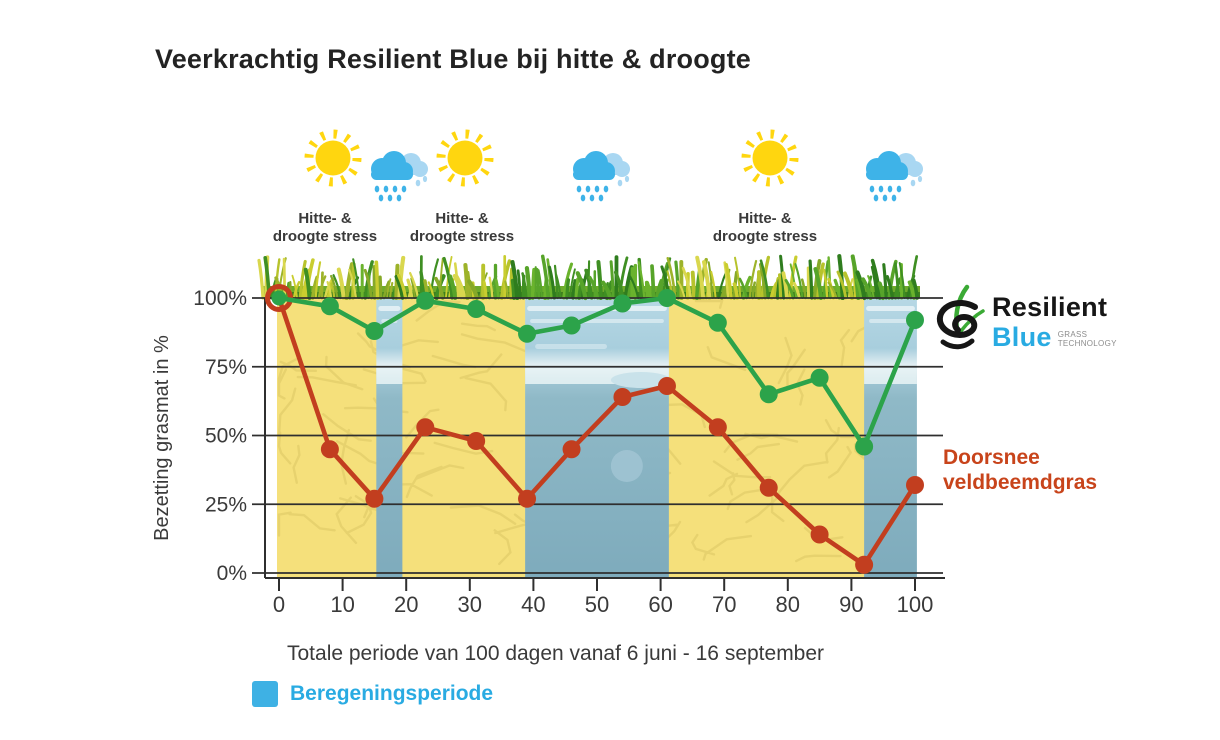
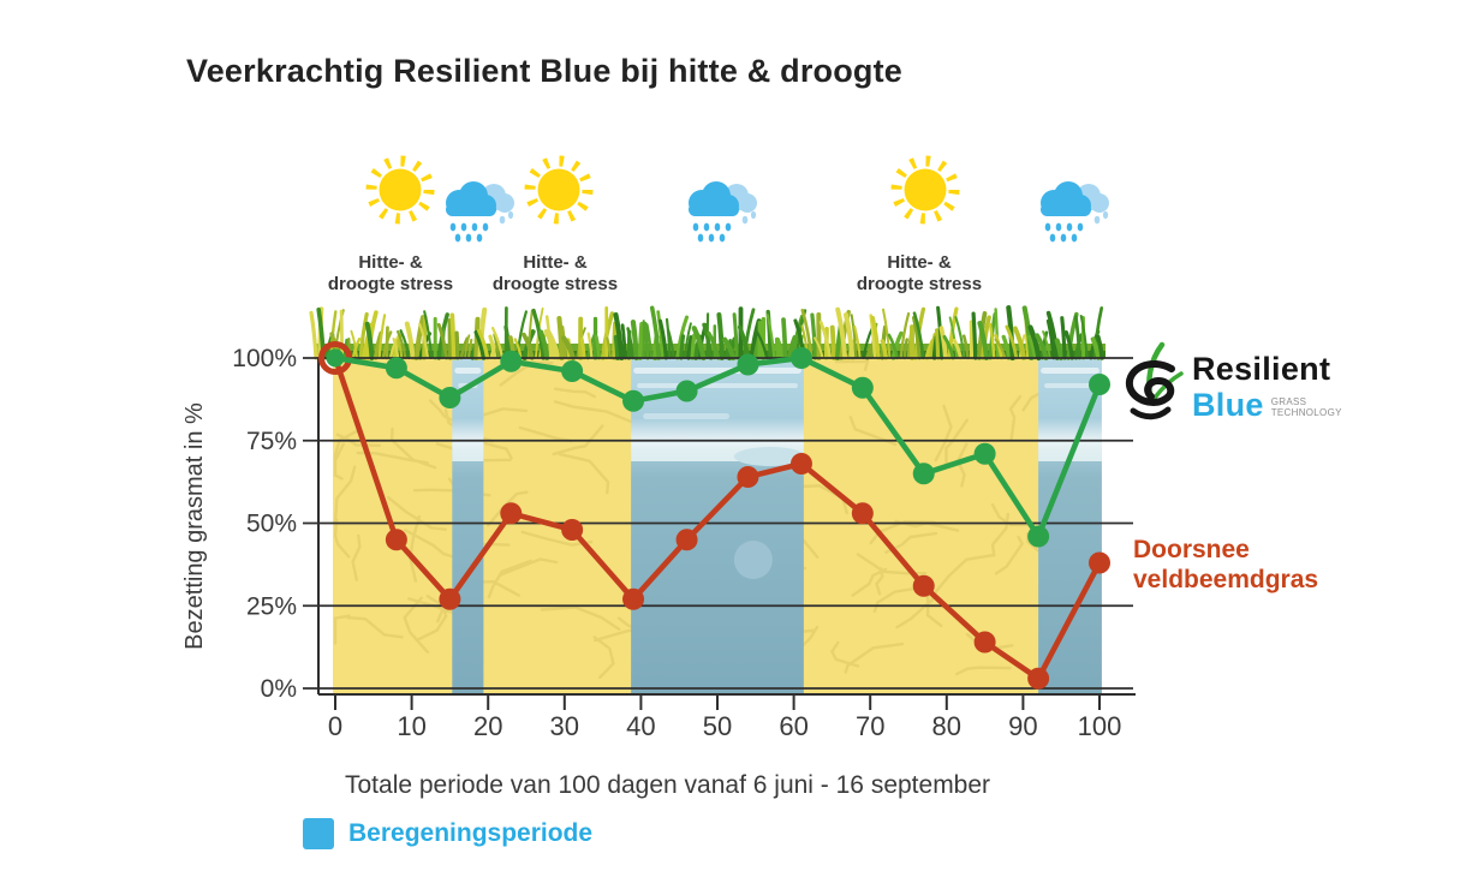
Doorsnee veldbeemdgras/100: 32 -> 38
